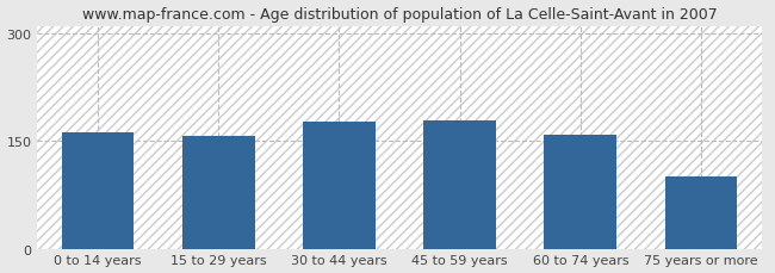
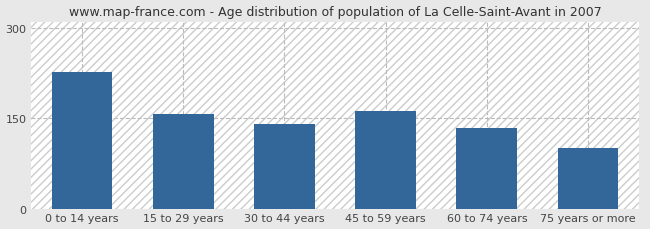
0 to 14 years: 162 -> 226
30 to 44 years: 176 -> 140
45 to 59 years: 178 -> 162
60 to 74 years: 158 -> 134
